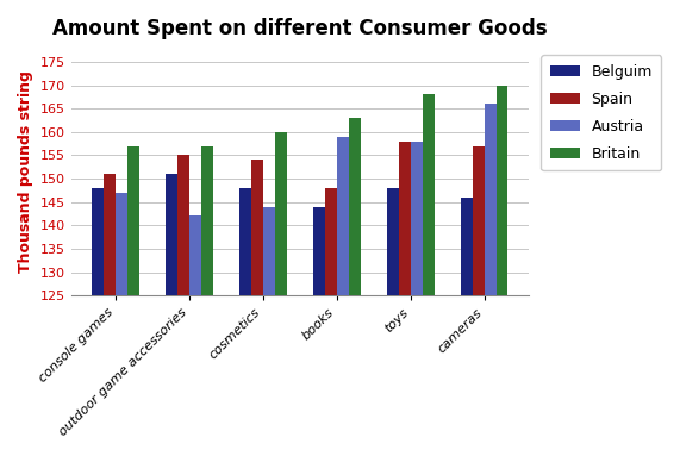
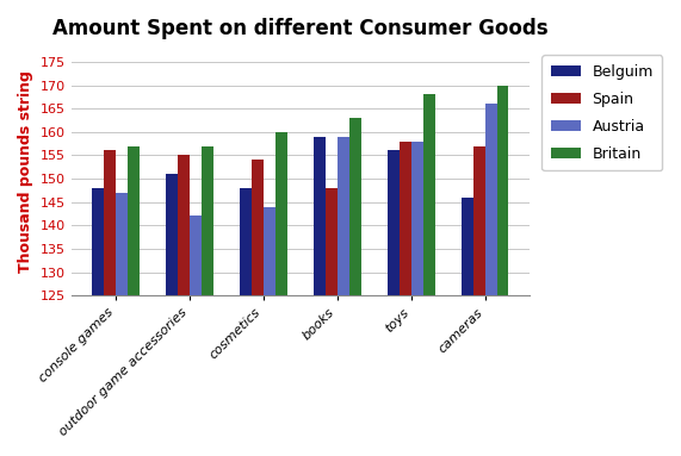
Spain/console games: 151 -> 156
Belguim/books: 144 -> 159
Belguim/toys: 148 -> 156
